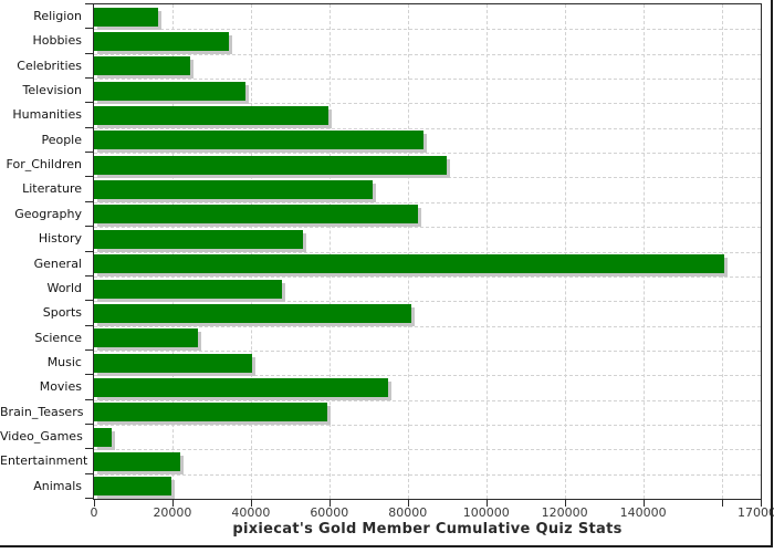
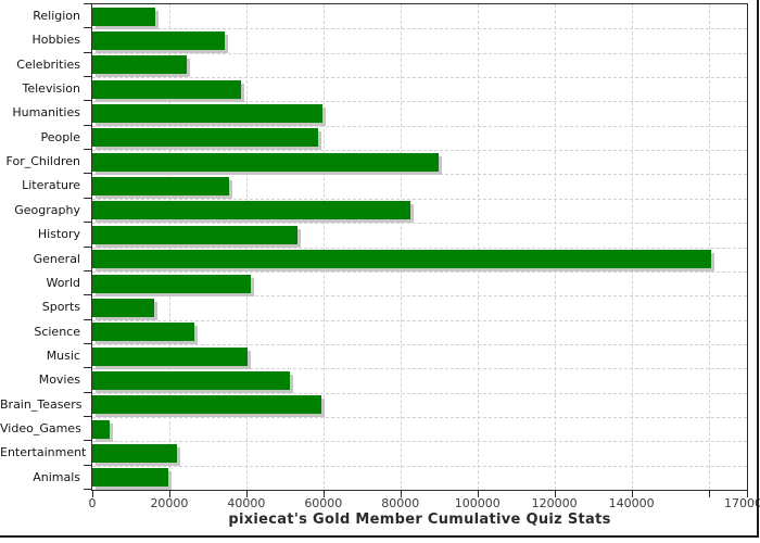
People: 84000 -> 58000
Literature: 71000 -> 35000
World: 48000 -> 41000
Sports: 81000 -> 16000
Movies: 75000 -> 51000
